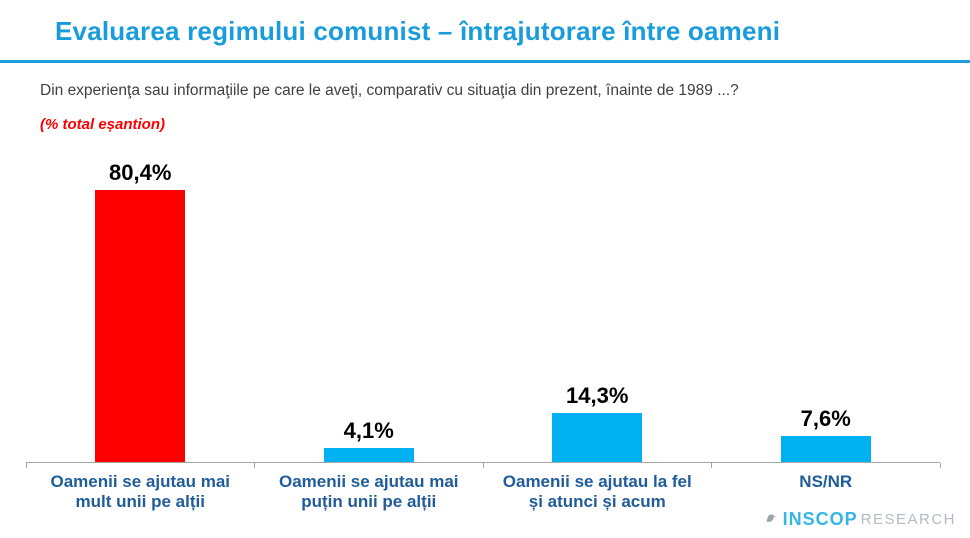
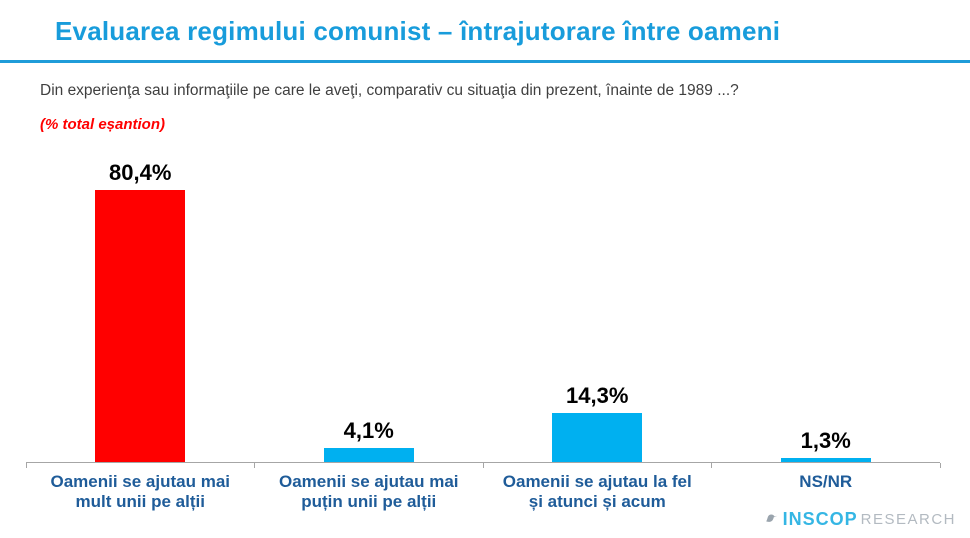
NS/NR: 7,6% -> 1,3%
